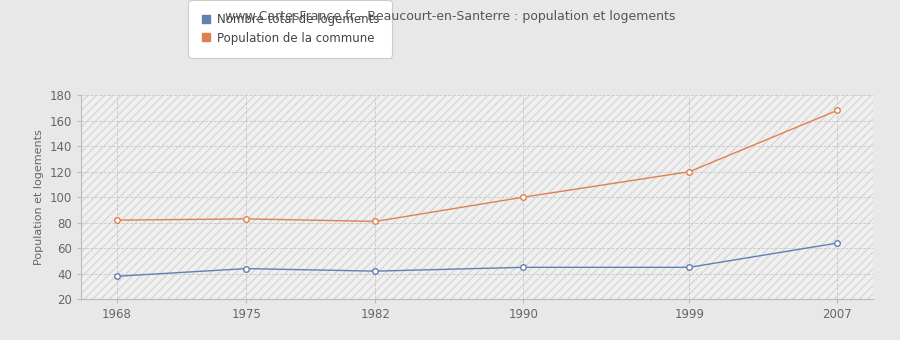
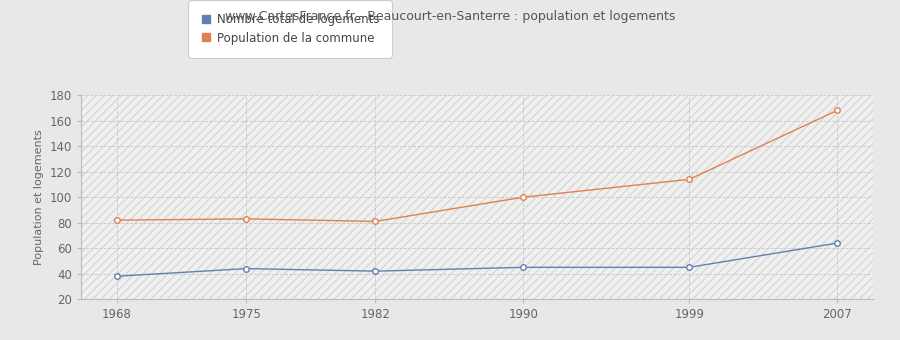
Population de la commune/1999: 120 -> 114
